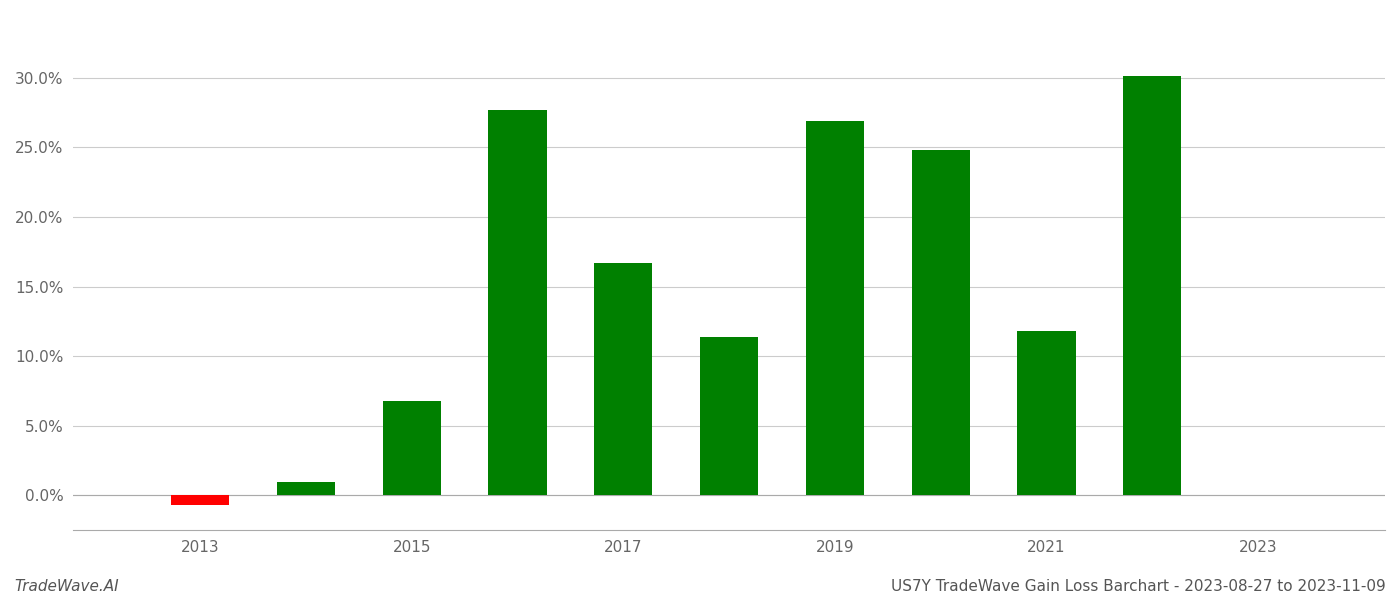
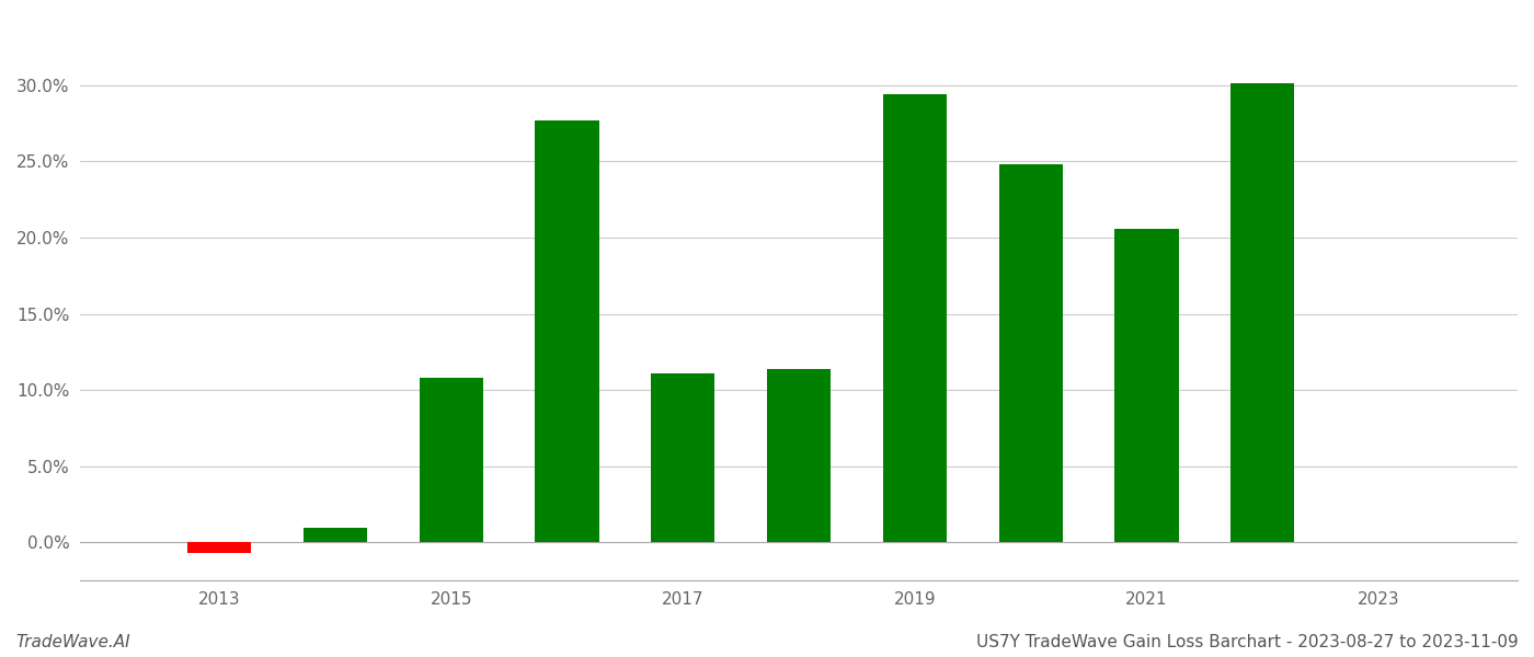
2015: 6.8% -> 10.8%
2017: 16.7% -> 11.1%
2019: 26.9% -> 29.4%
2021: 11.8% -> 20.6%
